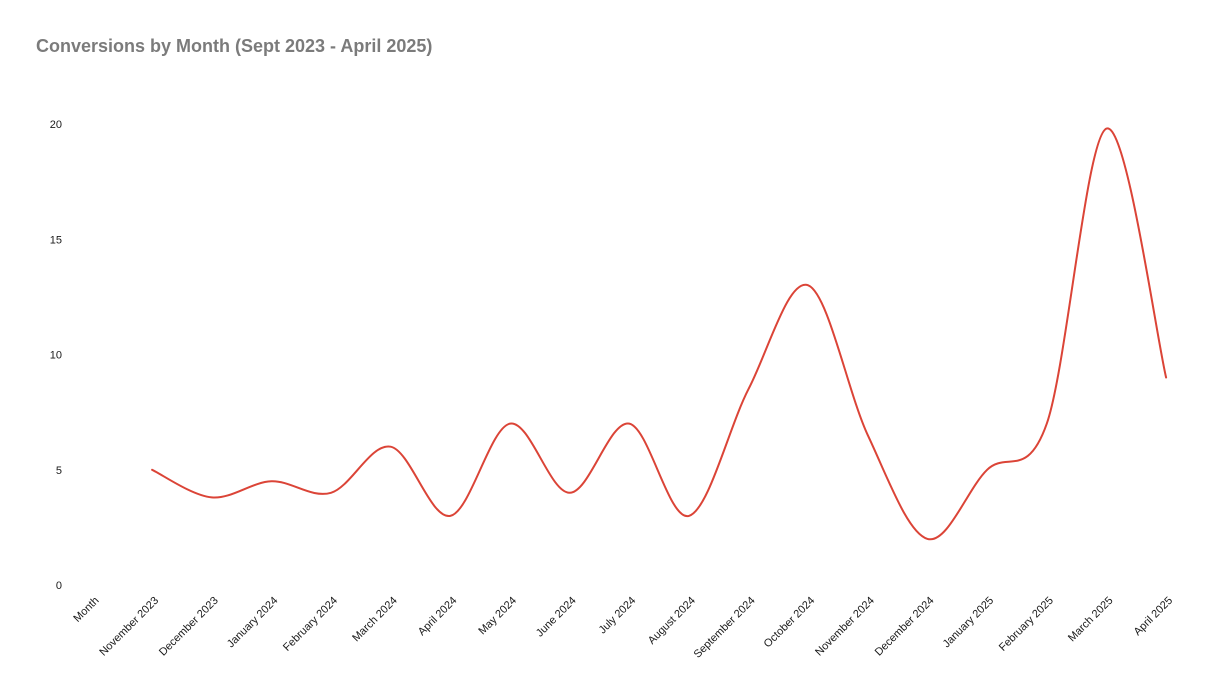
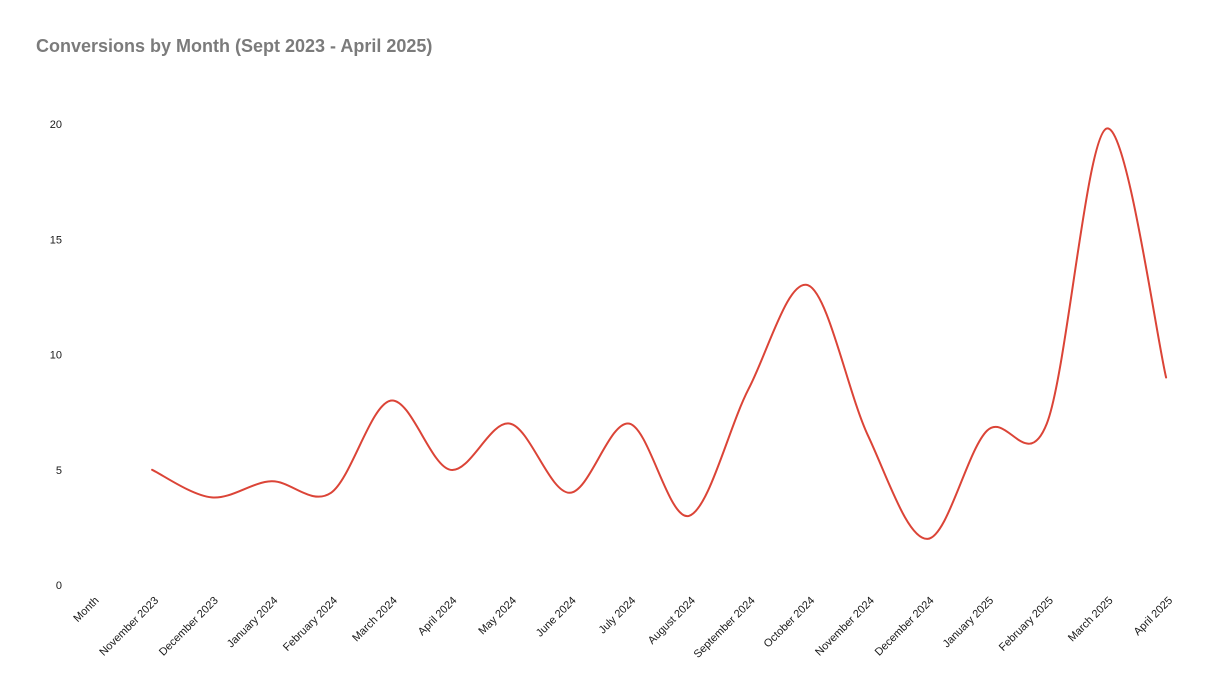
March 2024: 6.0 -> 8.0
April 2024: 3.0 -> 5.0
January 2025: 5.0 -> 6.7
